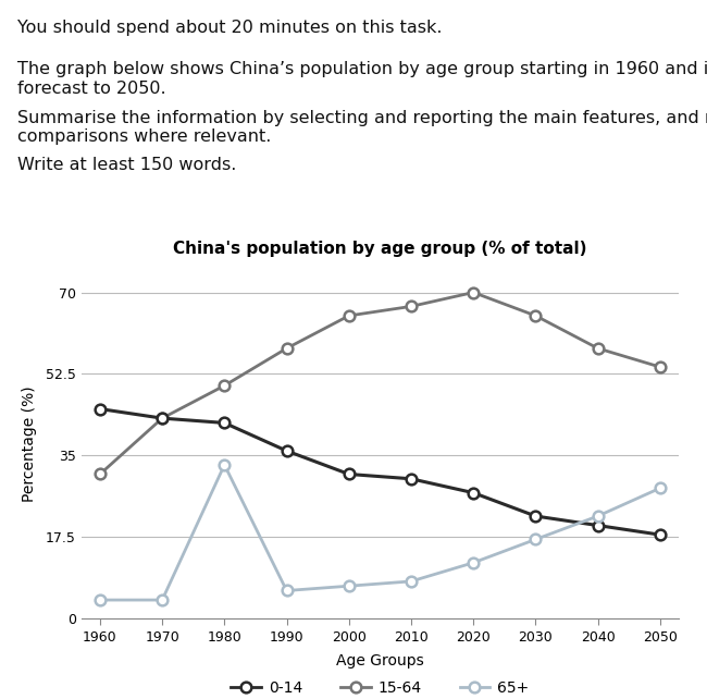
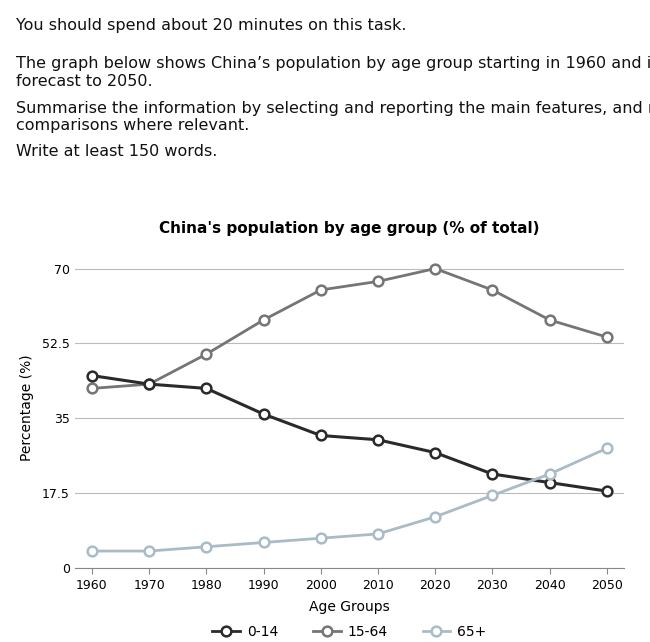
15-64/1960: 31 -> 42
65+/1980: 33 -> 5
